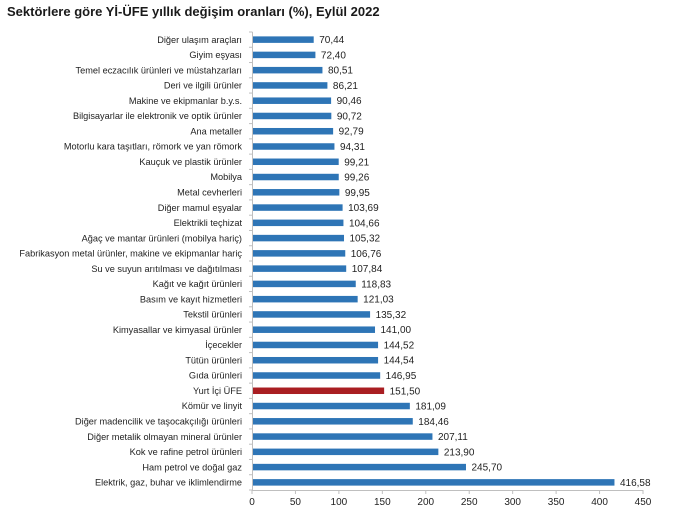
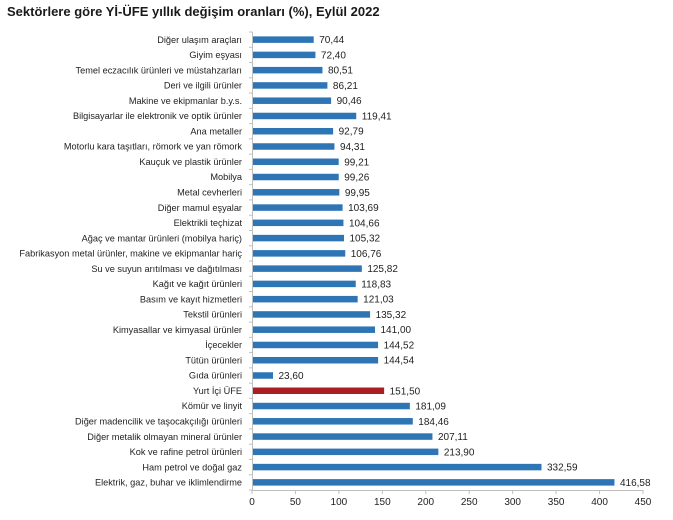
Bilgisayarlar ile elektronik ve optik ürünler: 90,72 -> 119,41
Su ve suyun arıtılması ve dağıtılması: 107,84 -> 125,82
Gıda ürünleri: 146,95 -> 23,60
Ham petrol ve doğal gaz: 245,70 -> 332,59
